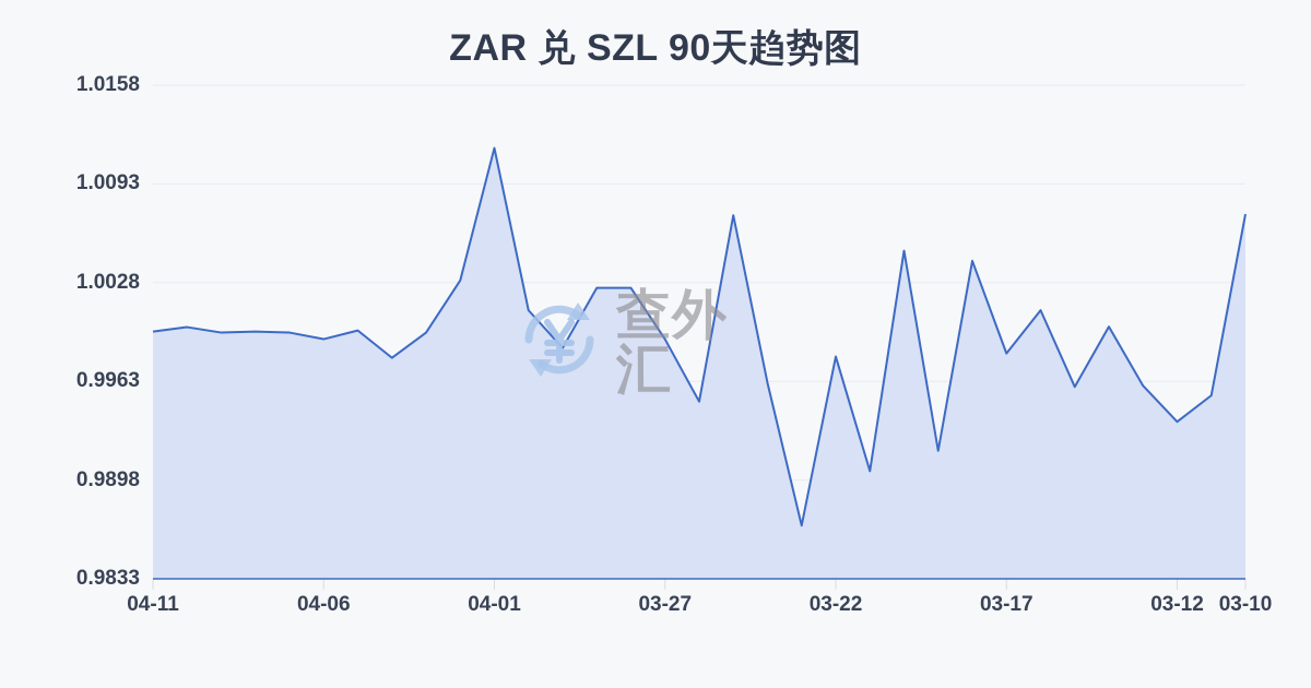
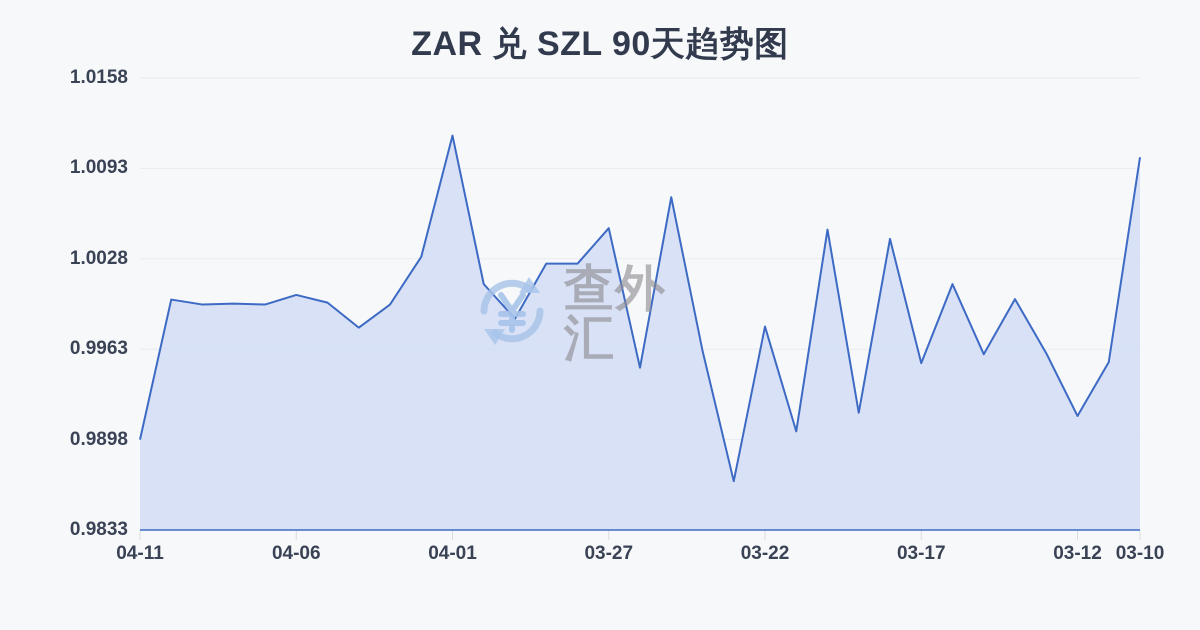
04-11: 0.9996 -> 0.9898
04-06: 0.9991 -> 1.0002
03-27: 0.9991 -> 1.0050
03-17: 0.9981 -> 0.9953
03-12: 0.9936 -> 0.9915
03-10: 1.0073 -> 1.0101
